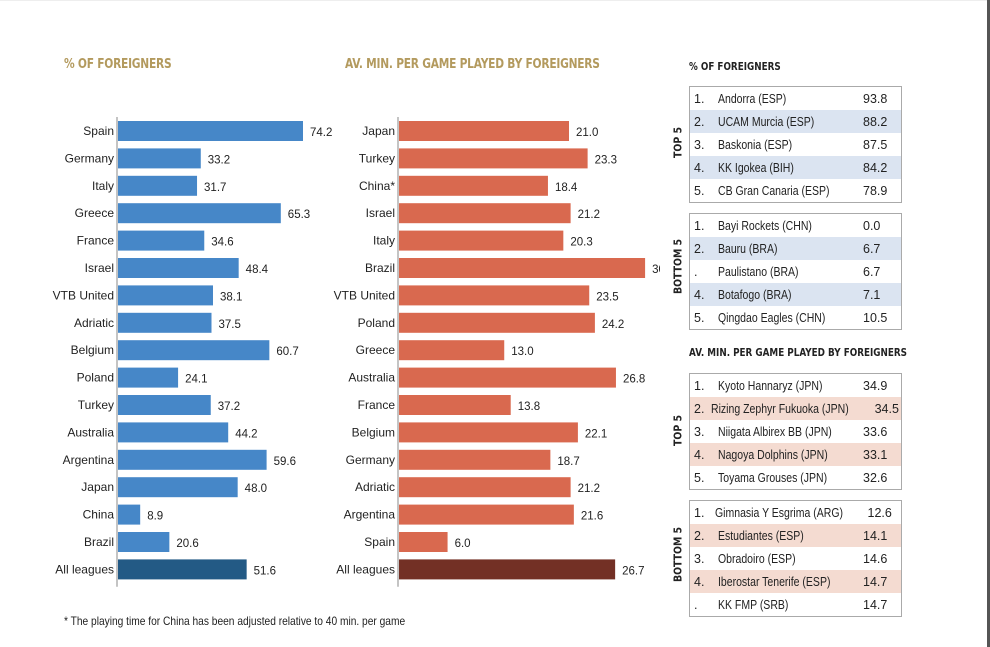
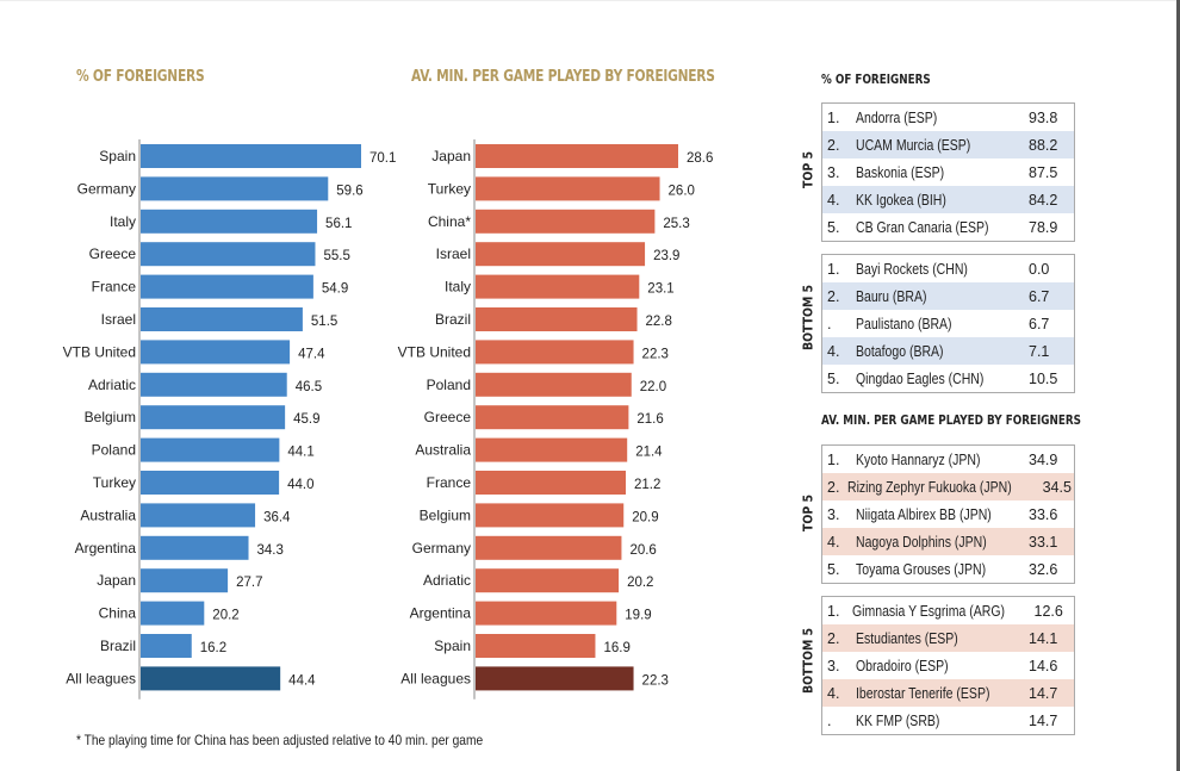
% OF FOREIGNERS/Spain: 74.2 -> 70.1
% OF FOREIGNERS/Germany: 33.2 -> 59.6
% OF FOREIGNERS/Italy: 31.7 -> 56.1
% OF FOREIGNERS/Greece: 65.3 -> 55.5
% OF FOREIGNERS/France: 34.6 -> 54.9
% OF FOREIGNERS/Israel: 48.4 -> 51.5
% OF FOREIGNERS/VTB United: 38.1 -> 47.4
% OF FOREIGNERS/Adriatic: 37.5 -> 46.5
% OF FOREIGNERS/Belgium: 60.7 -> 45.9
% OF FOREIGNERS/Poland: 24.1 -> 44.1
% OF FOREIGNERS/Turkey: 37.2 -> 44.0
% OF FOREIGNERS/Australia: 44.2 -> 36.4
% OF FOREIGNERS/Argentina: 59.6 -> 34.3
% OF FOREIGNERS/Japan: 48.0 -> 27.7
% OF FOREIGNERS/China: 8.9 -> 20.2
% OF FOREIGNERS/Brazil: 20.6 -> 16.2
% OF FOREIGNERS/All leagues: 51.6 -> 44.4
AV. MIN. PER GAME PLAYED BY FOREIGNERS/Japan: 21.0 -> 28.6
AV. MIN. PER GAME PLAYED BY FOREIGNERS/Turkey: 23.3 -> 26.0
AV. MIN. PER GAME PLAYED BY FOREIGNERS/China*: 18.4 -> 25.3
AV. MIN. PER GAME PLAYED BY FOREIGNERS/Israel: 21.2 -> 23.9
AV. MIN. PER GAME PLAYED BY FOREIGNERS/Italy: 20.3 -> 23.1
AV. MIN. PER GAME PLAYED BY FOREIGNERS/Brazil: 30.4 -> 22.8
AV. MIN. PER GAME PLAYED BY FOREIGNERS/VTB United: 23.5 -> 22.3
AV. MIN. PER GAME PLAYED BY FOREIGNERS/Poland: 24.2 -> 22.0
AV. MIN. PER GAME PLAYED BY FOREIGNERS/Greece: 13.0 -> 21.6
AV. MIN. PER GAME PLAYED BY FOREIGNERS/Australia: 26.8 -> 21.4
AV. MIN. PER GAME PLAYED BY FOREIGNERS/France: 13.8 -> 21.2
AV. MIN. PER GAME PLAYED BY FOREIGNERS/Belgium: 22.1 -> 20.9
AV. MIN. PER GAME PLAYED BY FOREIGNERS/Germany: 18.7 -> 20.6
AV. MIN. PER GAME PLAYED BY FOREIGNERS/Adriatic: 21.2 -> 20.2
AV. MIN. PER GAME PLAYED BY FOREIGNERS/Argentina: 21.6 -> 19.9
AV. MIN. PER GAME PLAYED BY FOREIGNERS/Spain: 6.0 -> 16.9
AV. MIN. PER GAME PLAYED BY FOREIGNERS/All leagues: 26.7 -> 22.3
